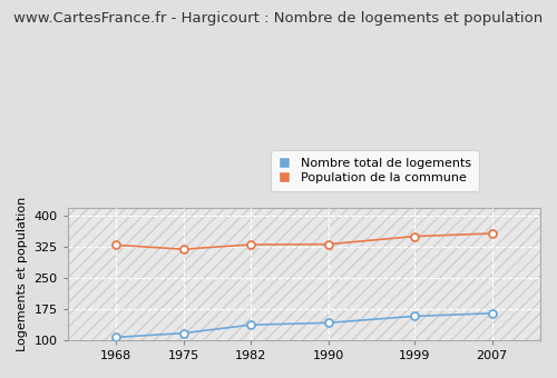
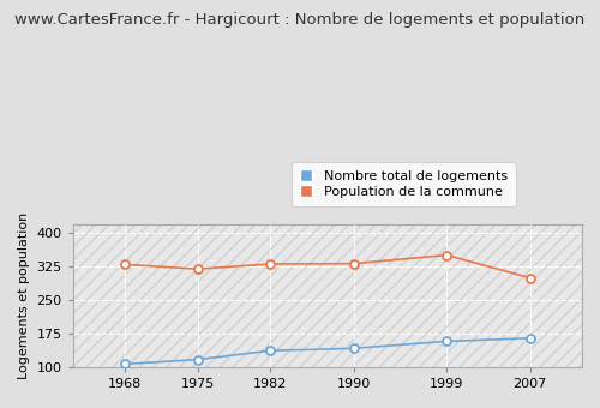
Population de la commune/2007: 358 -> 300
